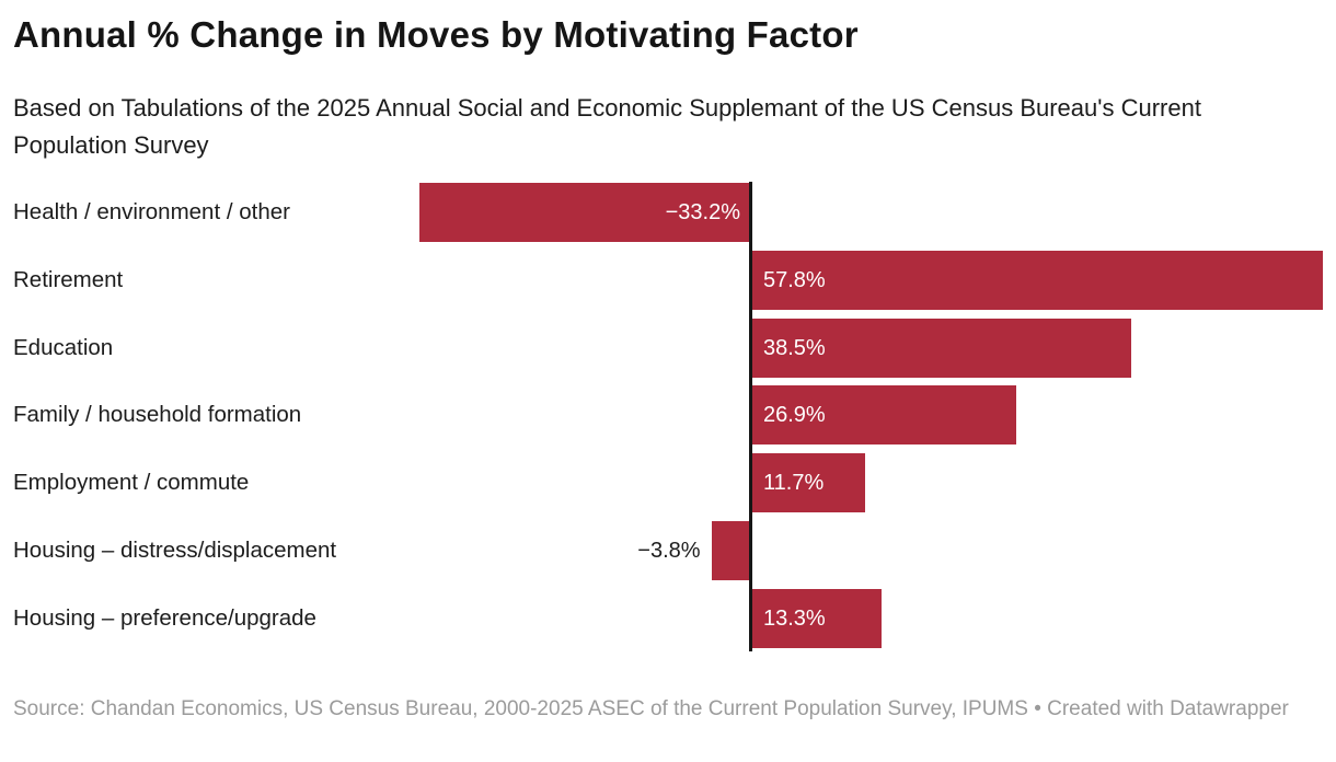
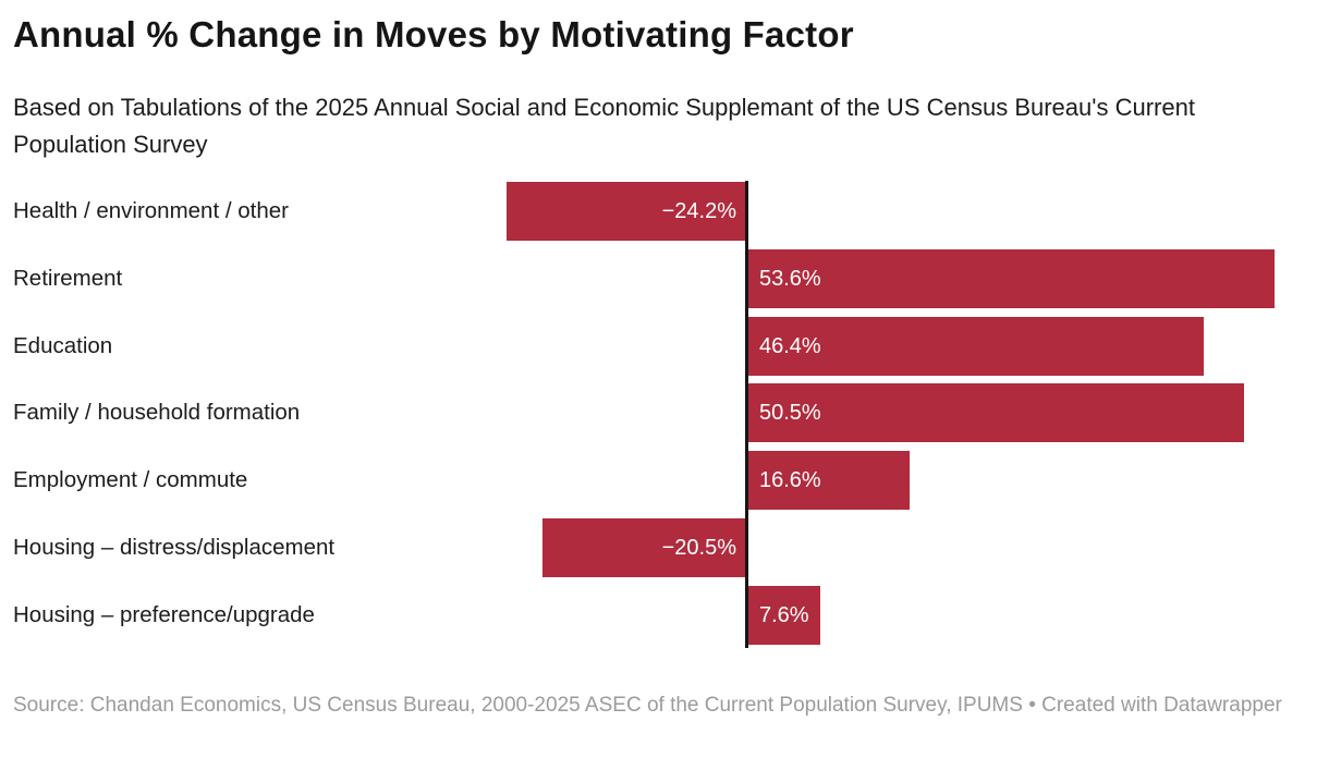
Health / environment / other: −33.2% -> −24.2%
Retirement: 57.8% -> 53.6%
Education: 38.5% -> 46.4%
Family / household formation: 26.9% -> 50.5%
Employment / commute: 11.7% -> 16.6%
Housing – distress/displacement: −3.8% -> −20.5%
Housing – preference/upgrade: 13.3% -> 7.6%
